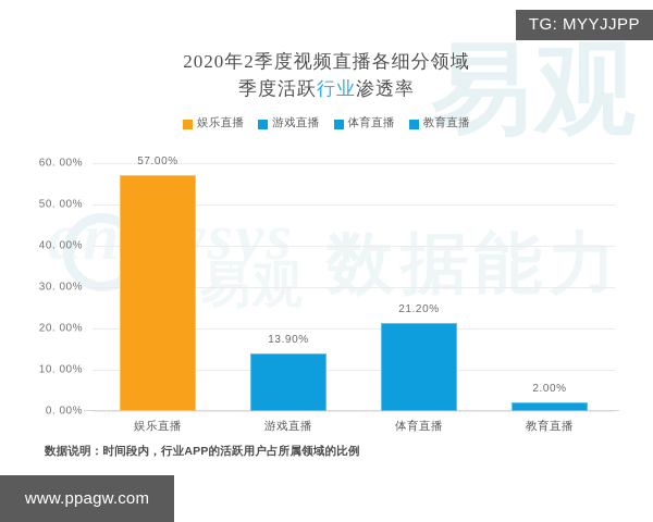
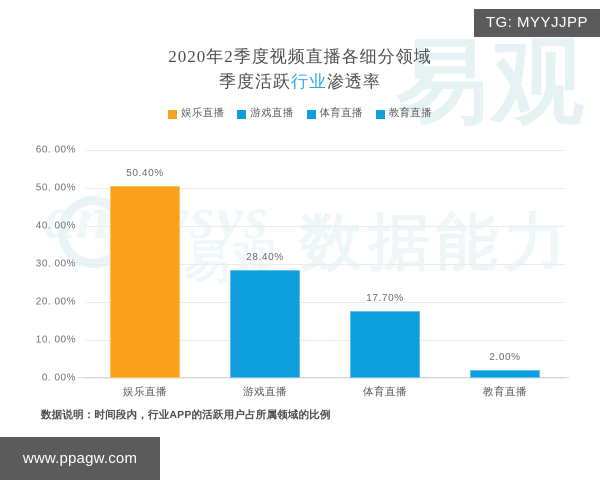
娱乐直播: 57.00% -> 50.40%
游戏直播: 13.90% -> 28.40%
体育直播: 21.20% -> 17.70%
